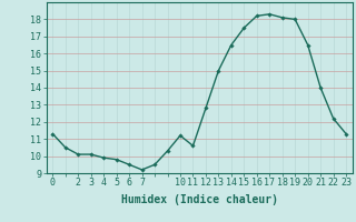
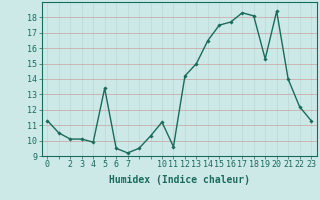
5: 9.8 -> 13.4
11: 10.6 -> 9.6
12: 12.8 -> 14.2
16: 18.2 -> 17.7
19: 18.0 -> 15.3
20: 16.5 -> 18.4
